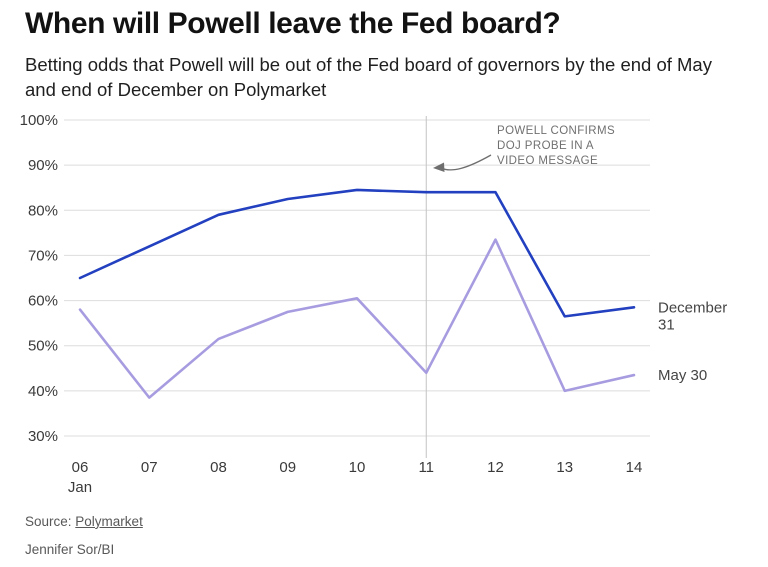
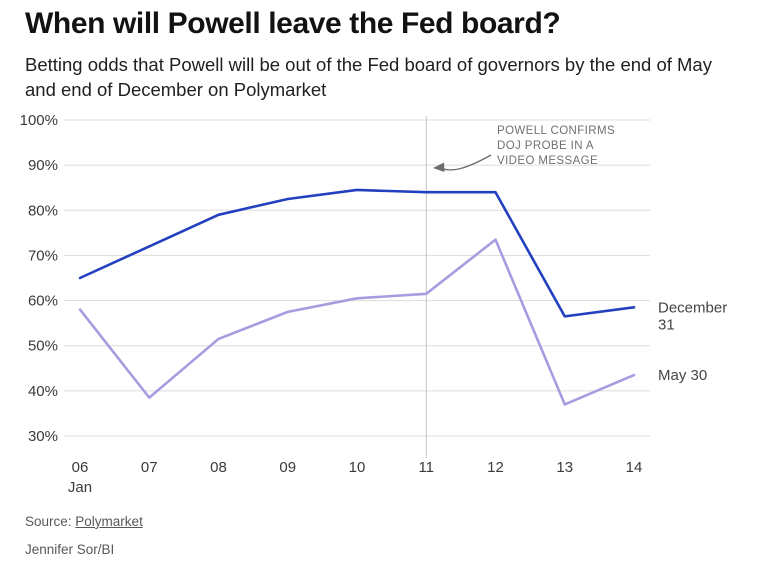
May 30/11: 44% -> 62%
May 30/13: 40% -> 37%
